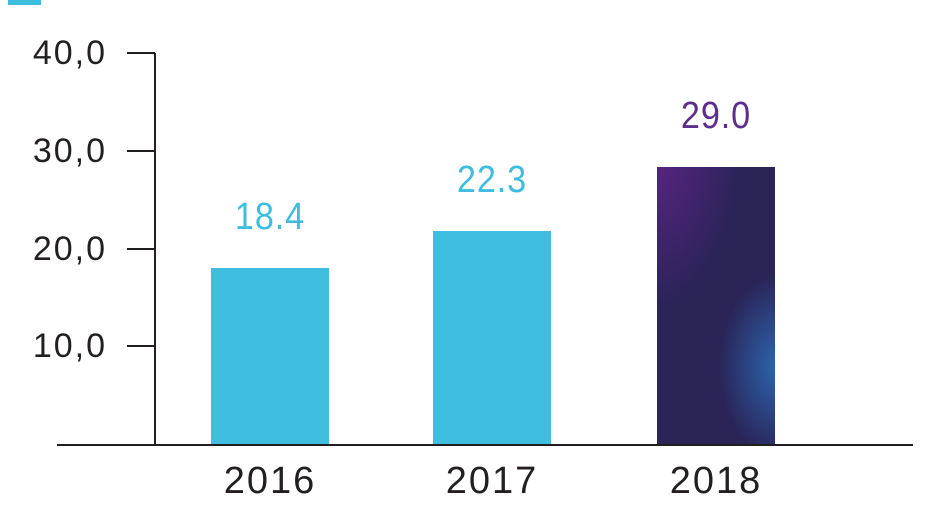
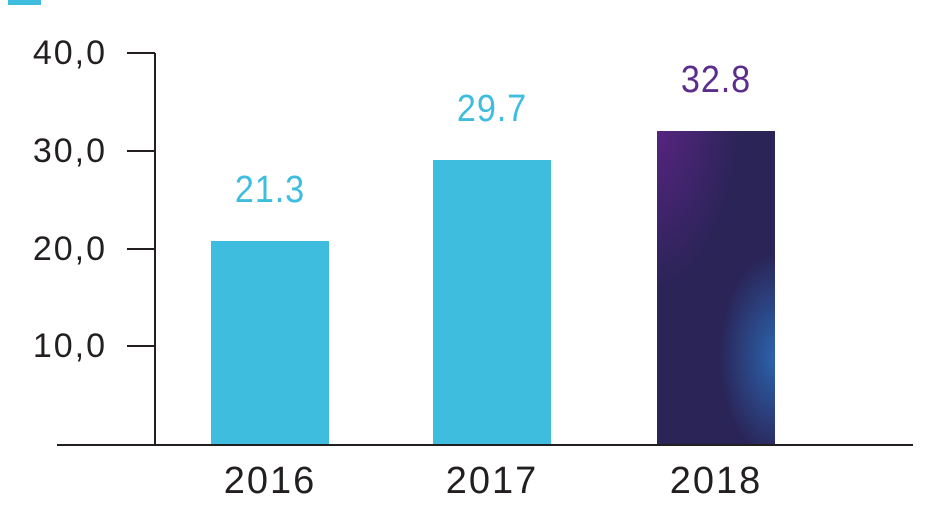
2016: 18.4 -> 21.3
2017: 22.3 -> 29.7
2018: 29.0 -> 32.8
